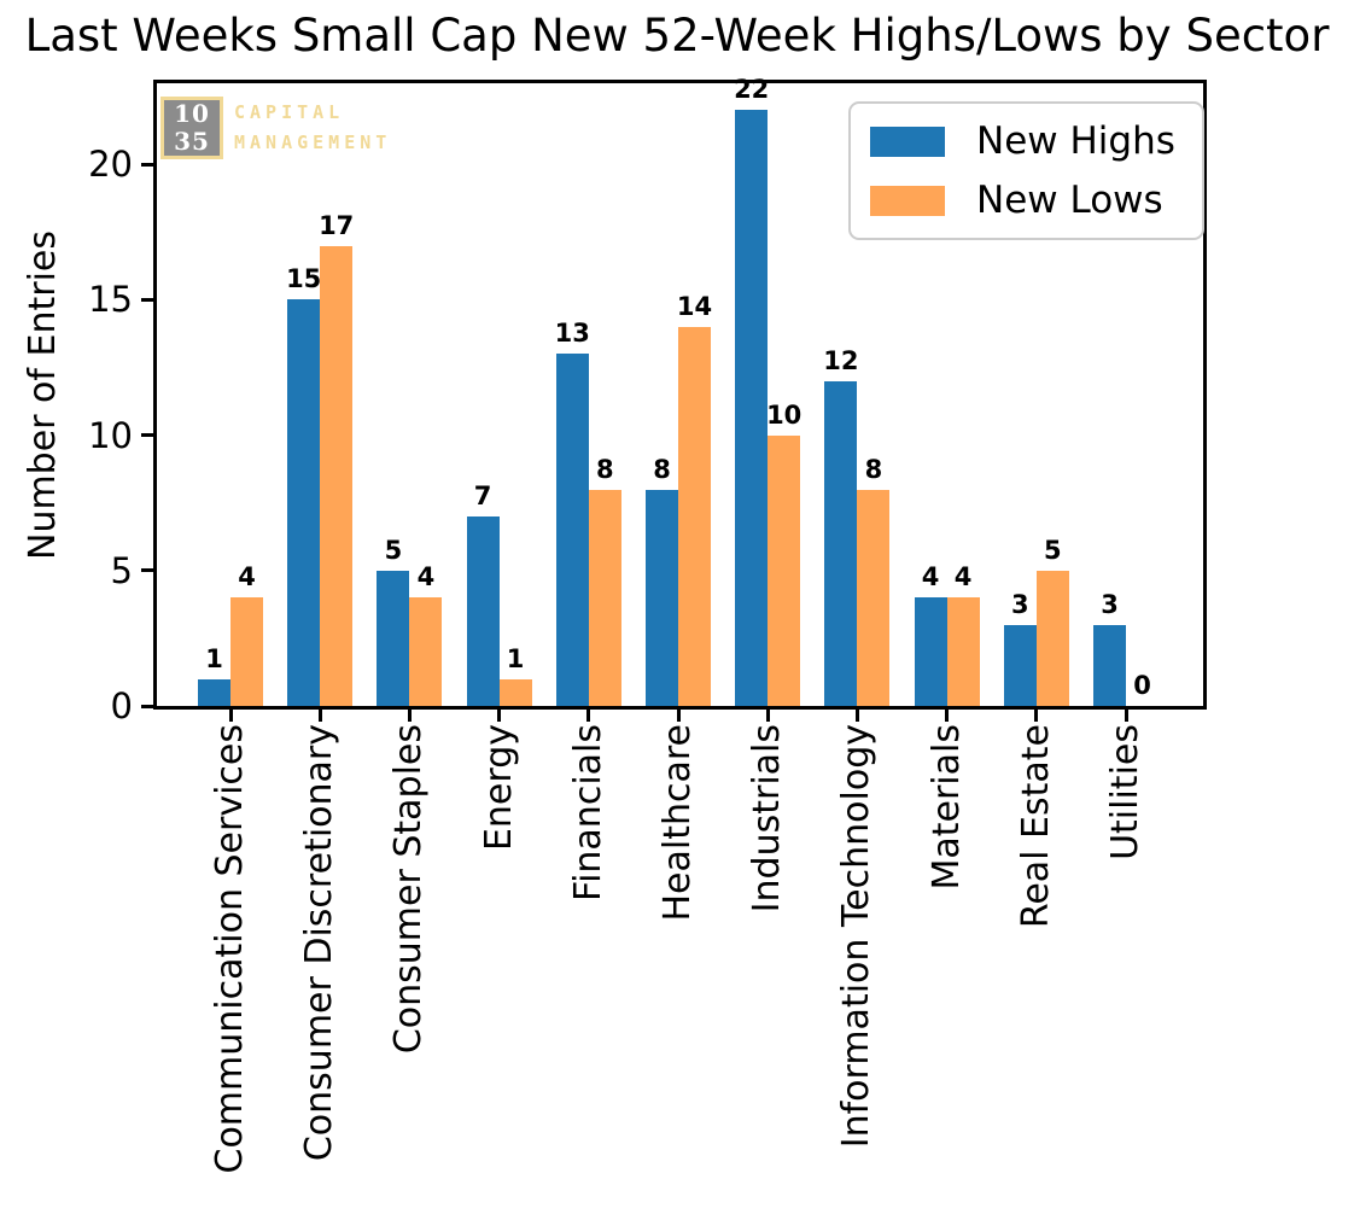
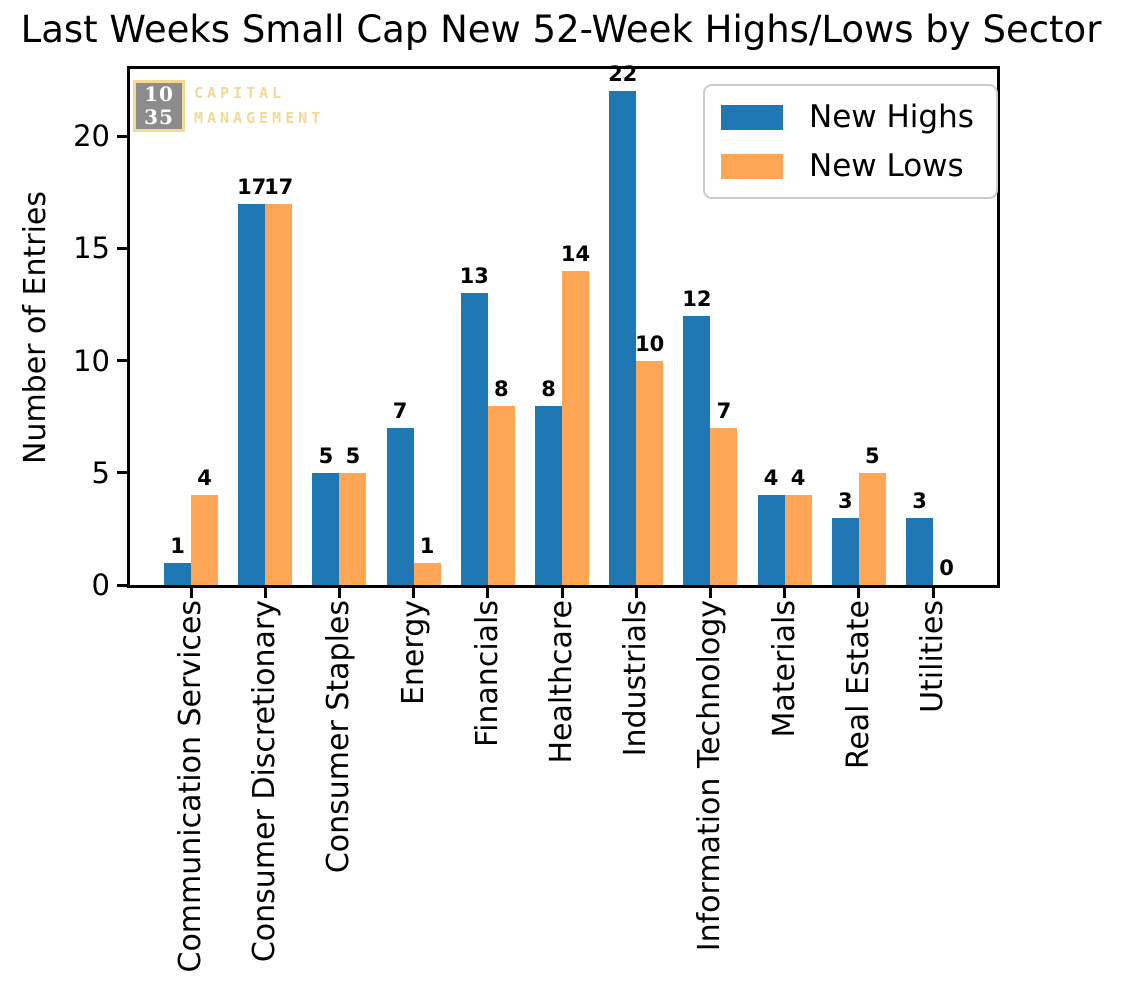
New Highs/Consumer Discretionary: 15 -> 17
New Lows/Consumer Staples: 4 -> 5
New Lows/Information Technology: 8 -> 7
